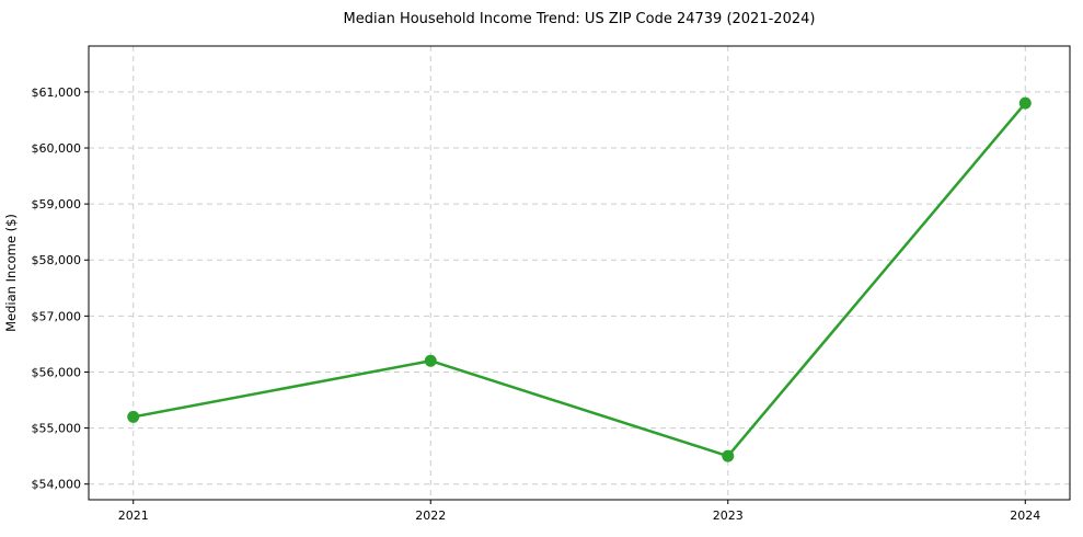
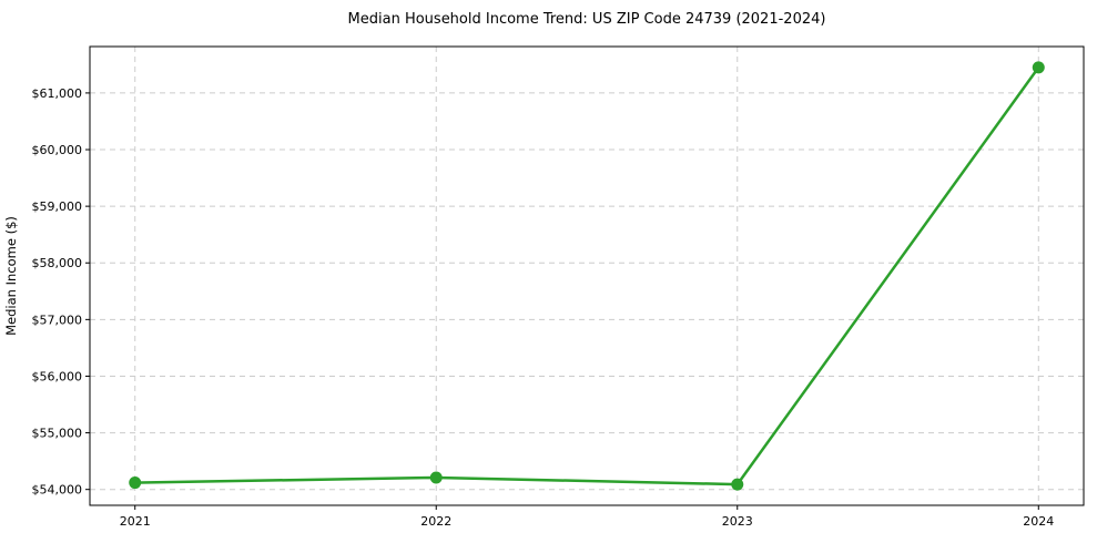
2021: $55200 -> $54100
2022: $56200 -> $54200
2023: $54500 -> $54100
2024: $60800 -> $61400
